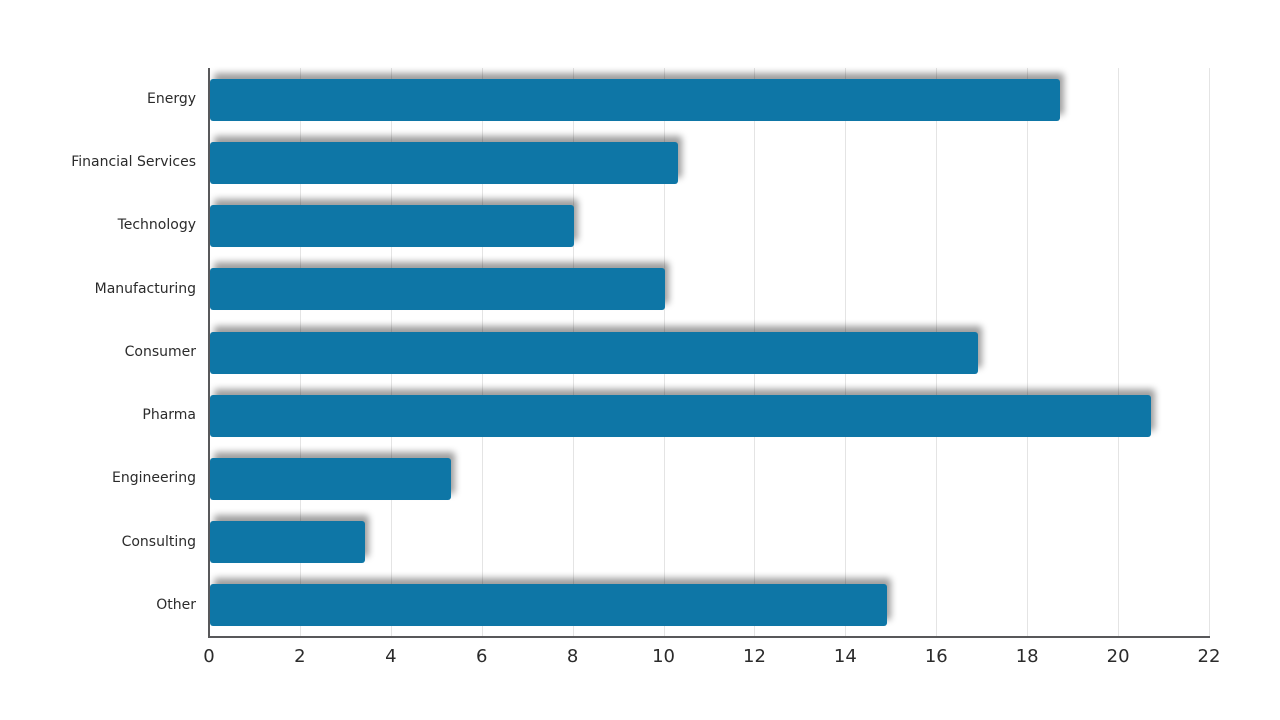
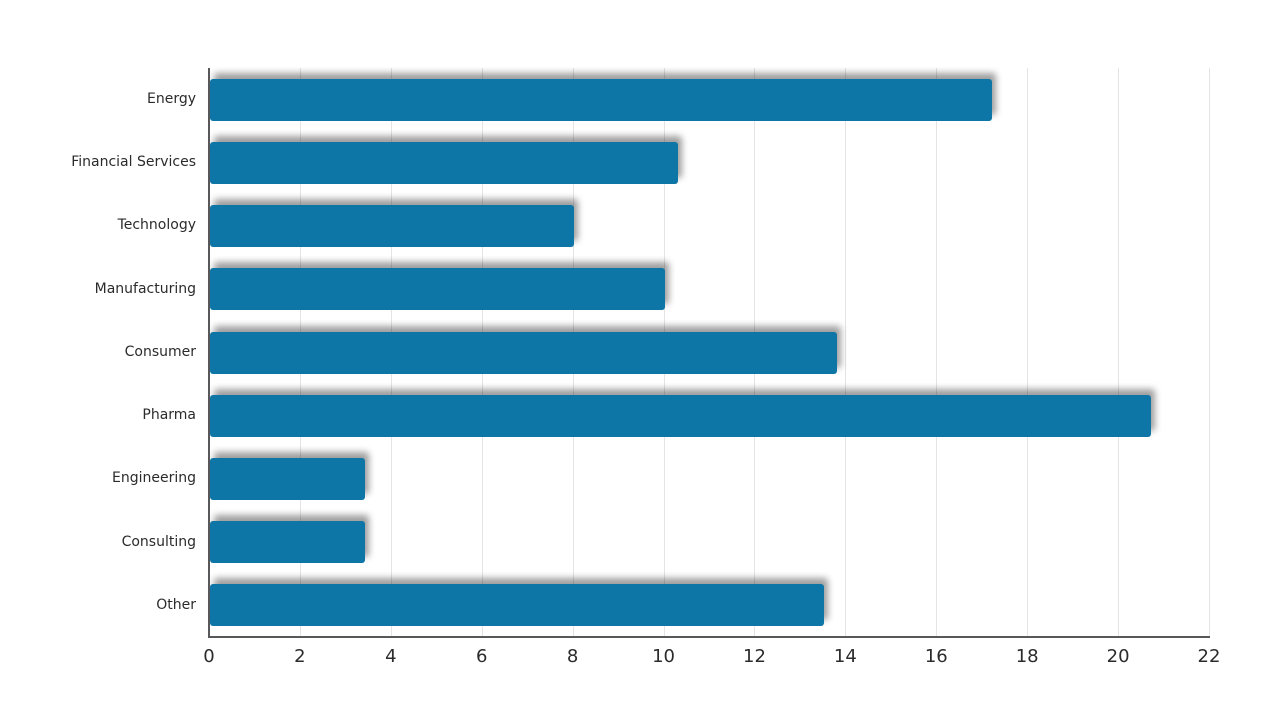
Energy: 18.7 -> 17.2
Consumer: 16.9 -> 13.8
Engineering: 5.3 -> 3.4
Other: 14.9 -> 13.5
